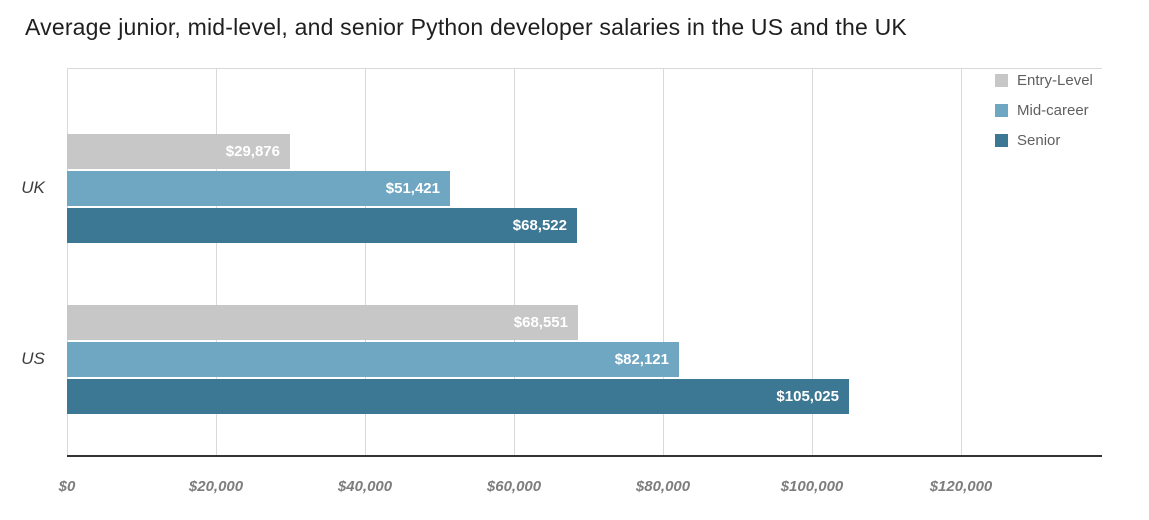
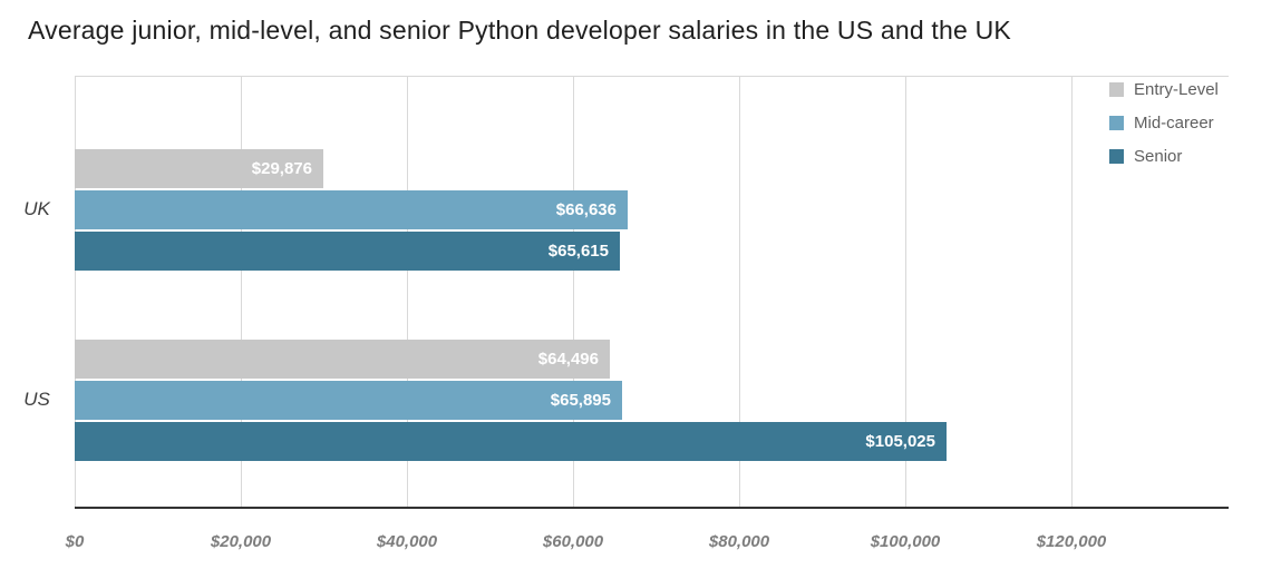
Mid-career/UK: $51,421 -> $66,636
Senior/UK: $68,522 -> $65,615
Entry-Level/US: $68,551 -> $64,496
Mid-career/US: $82,121 -> $65,895
